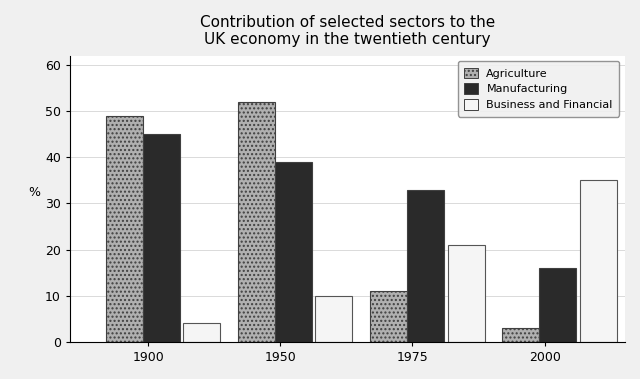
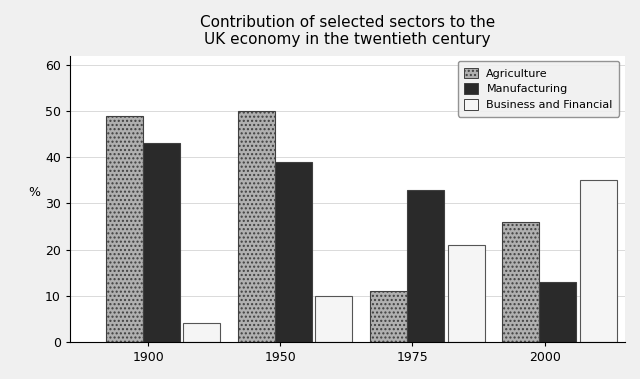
Manufacturing/1900: 45 -> 43
Agriculture/1950: 52 -> 50
Agriculture/2000: 3 -> 26
Manufacturing/2000: 16 -> 13
